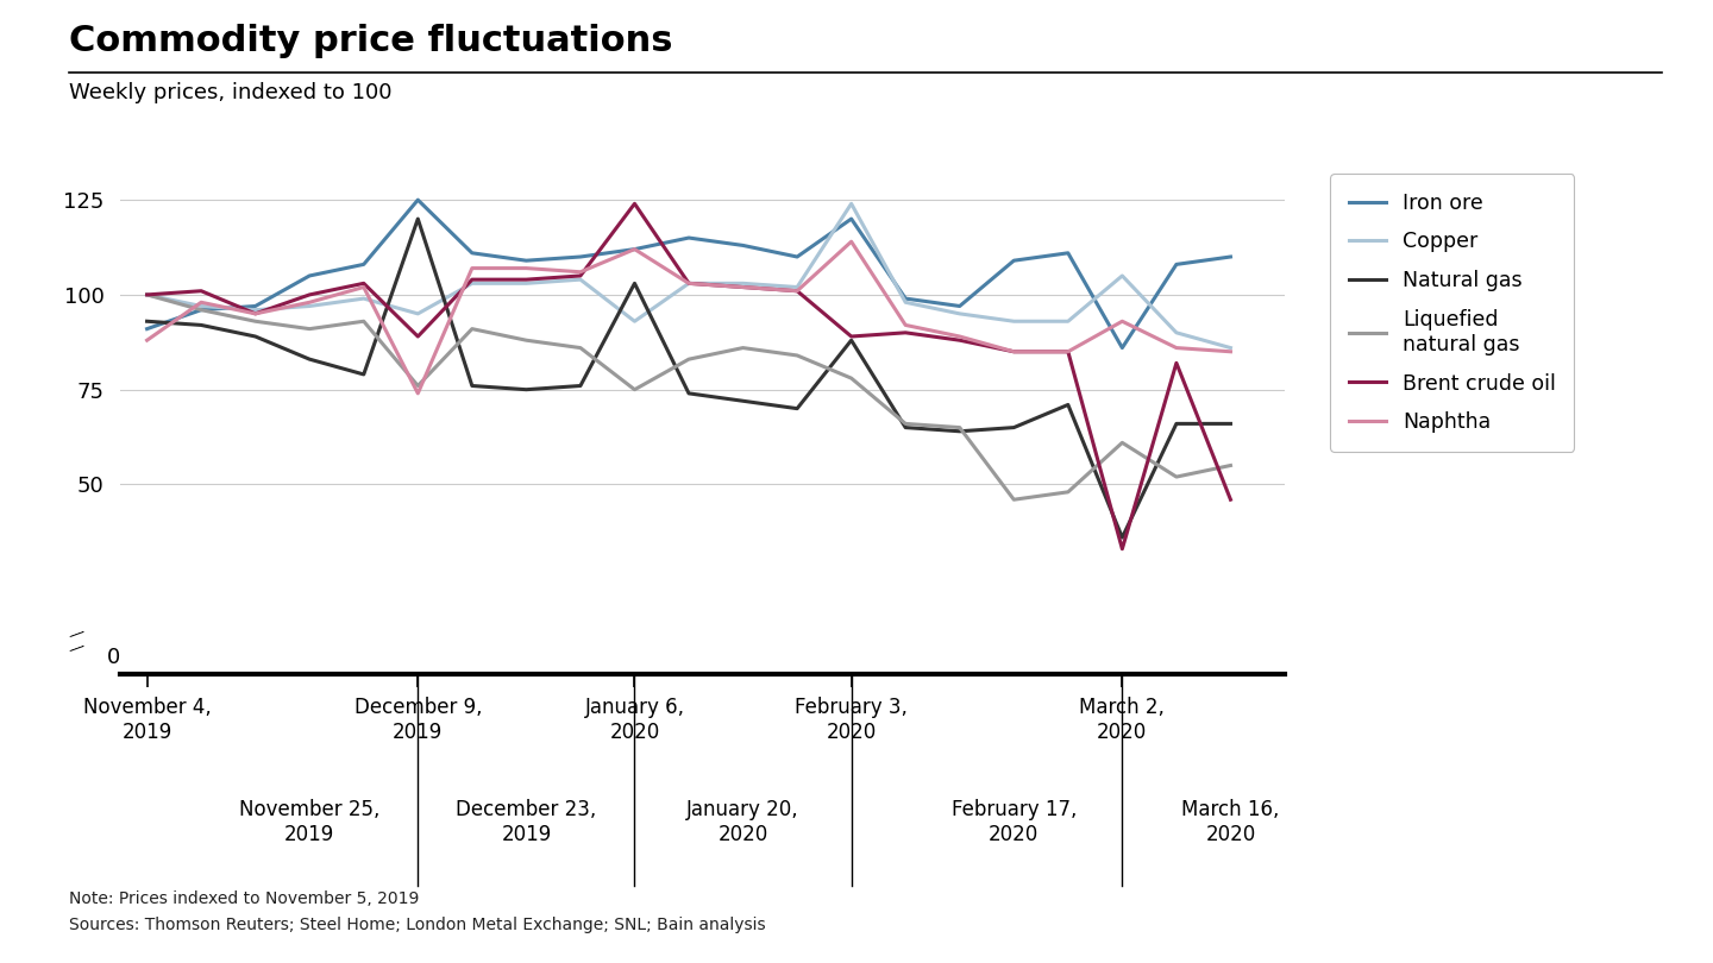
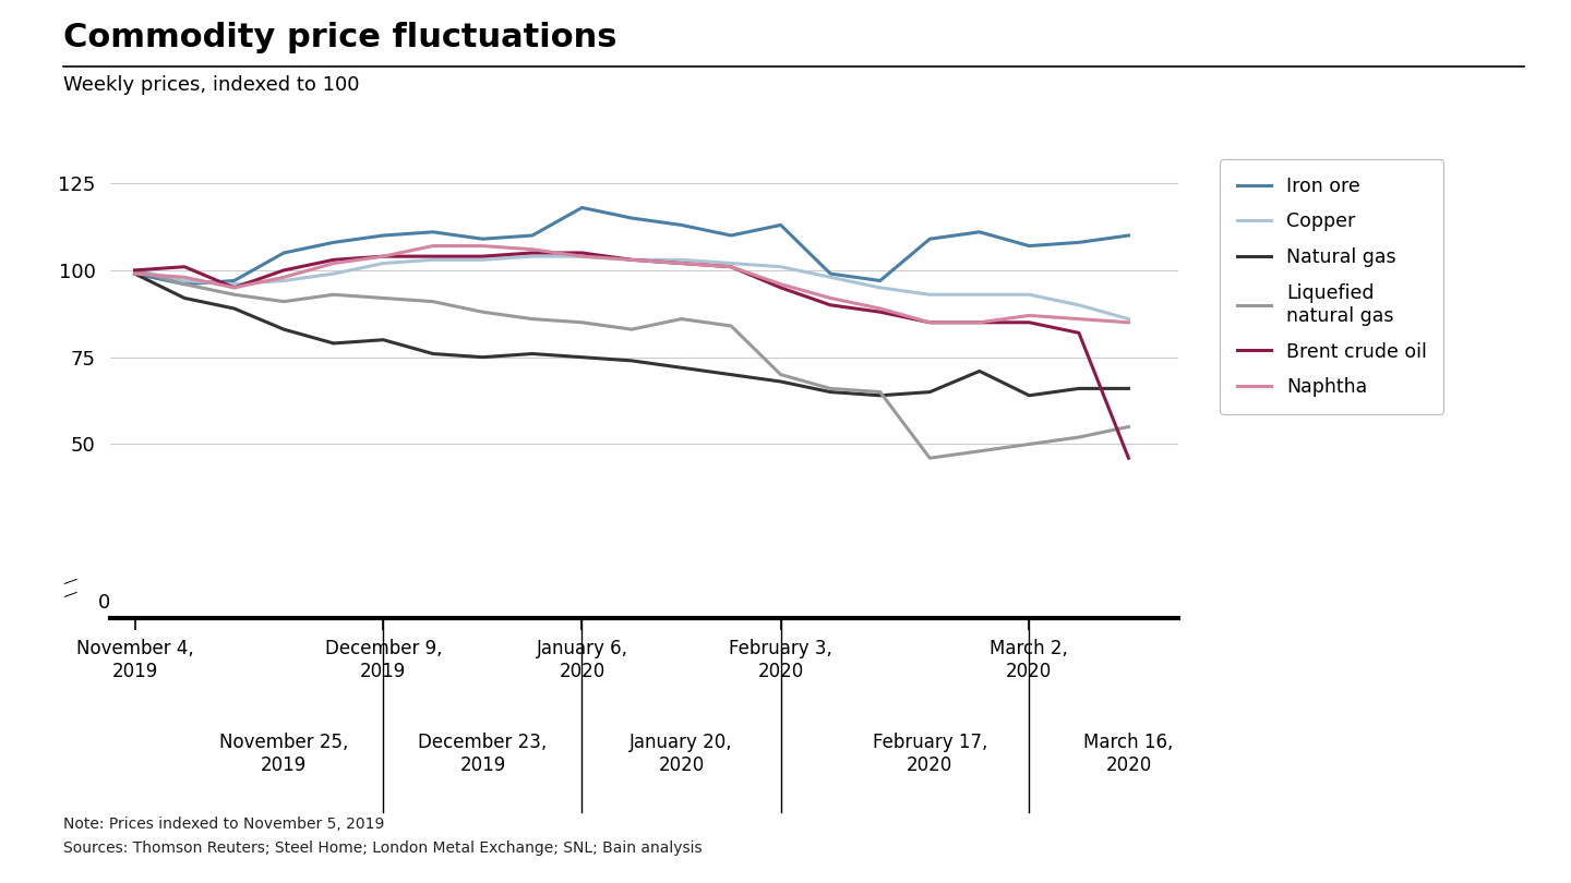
Iron ore/November 4, 2019: 91 -> 99
Natural gas/November 4, 2019: 93 -> 99
Naphtha/November 4, 2019: 88 -> 99
Iron ore/December 9, 2019: 125 -> 110
Copper/December 9, 2019: 95 -> 102
Natural gas/December 9, 2019: 120 -> 80
Liquefied natural gas/December 9, 2019: 76 -> 92
Brent crude oil/December 9, 2019: 89 -> 104
Naphtha/December 9, 2019: 74 -> 104
Iron ore/January 6, 2020: 112 -> 118
Copper/January 6, 2020: 93 -> 104
Natural gas/January 6, 2020: 103 -> 75
Liquefied natural gas/January 6, 2020: 75 -> 85
Brent crude oil/January 6, 2020: 124 -> 105
Naphtha/January 6, 2020: 112 -> 104
Iron ore/February 3, 2020: 120 -> 113
Copper/February 3, 2020: 124 -> 101
Natural gas/February 3, 2020: 88 -> 68
Liquefied natural gas/February 3, 2020: 78 -> 70
Brent crude oil/February 3, 2020: 89 -> 95
Naphtha/February 3, 2020: 114 -> 96
Iron ore/March 2, 2020: 86 -> 107
Copper/March 2, 2020: 105 -> 93
Natural gas/March 2, 2020: 36 -> 64
Liquefied natural gas/March 2, 2020: 61 -> 50
Brent crude oil/March 2, 2020: 33 -> 85
Naphtha/March 2, 2020: 93 -> 87
